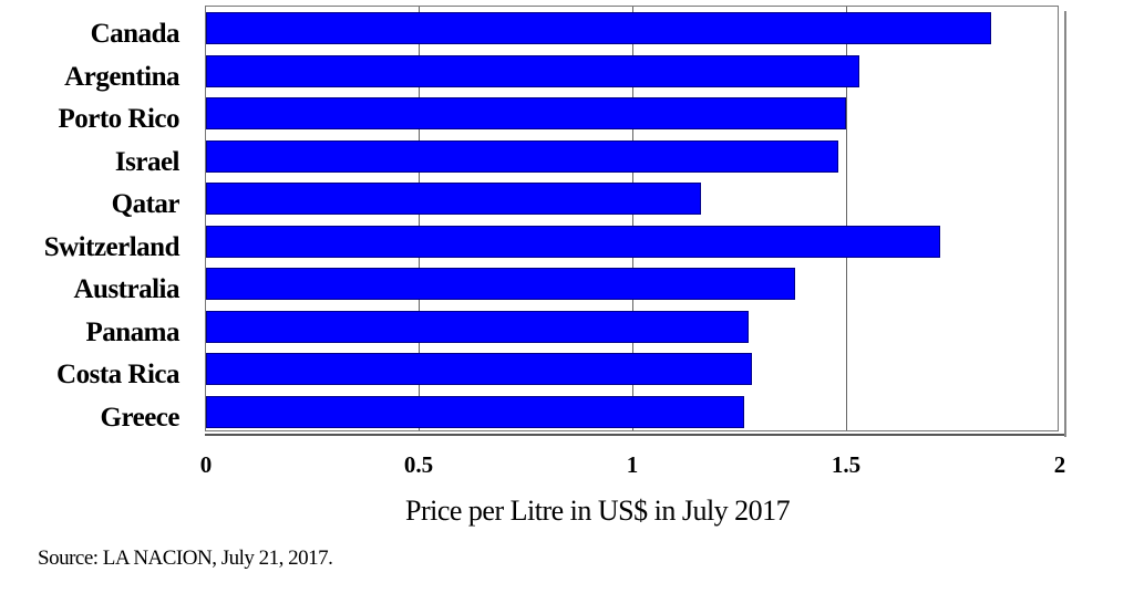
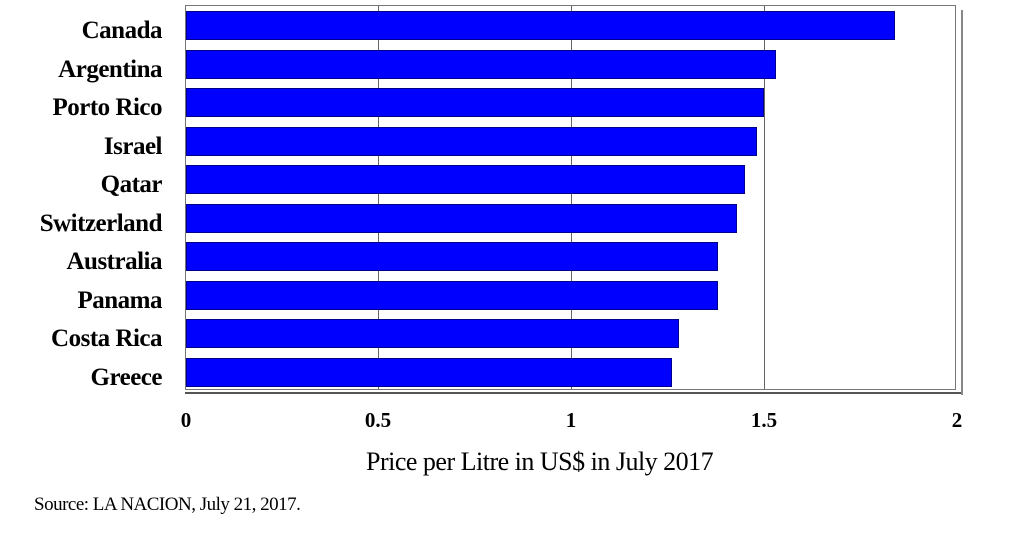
Qatar: 1.16 -> 1.45
Switzerland: 1.72 -> 1.43
Panama: 1.27 -> 1.38
